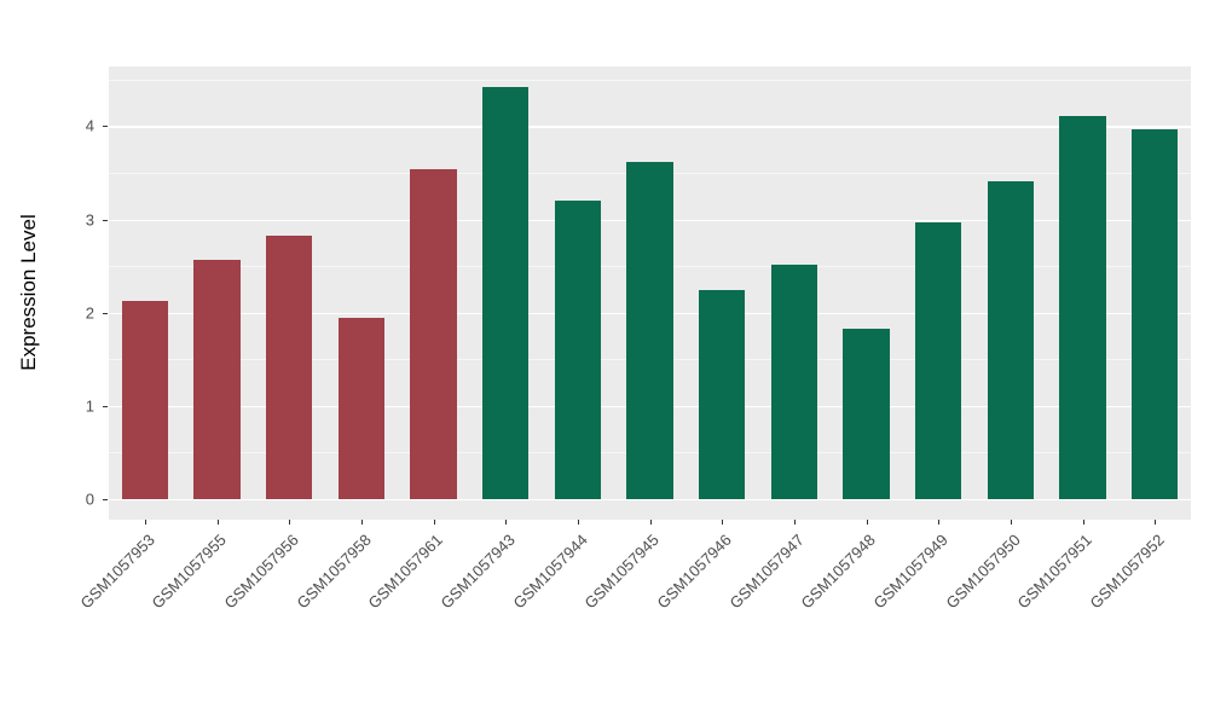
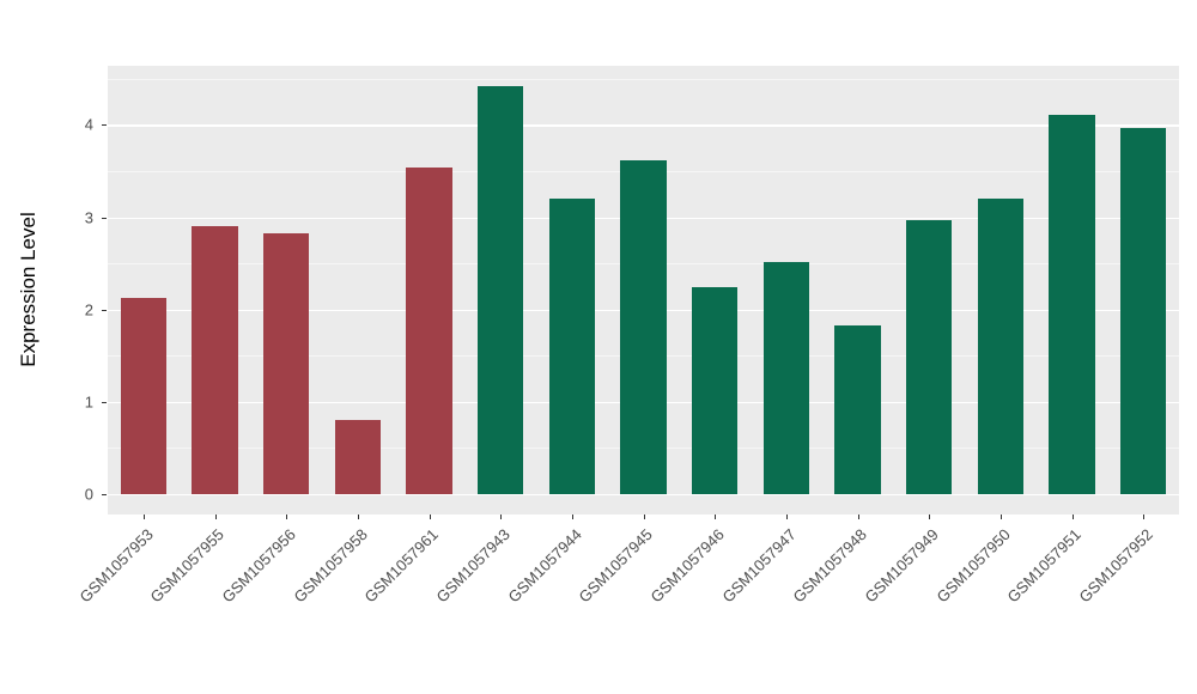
GSM1057955: 2.6 -> 2.9
GSM1057958: 1.9 -> 0.8
GSM1057950: 3.4 -> 3.2
